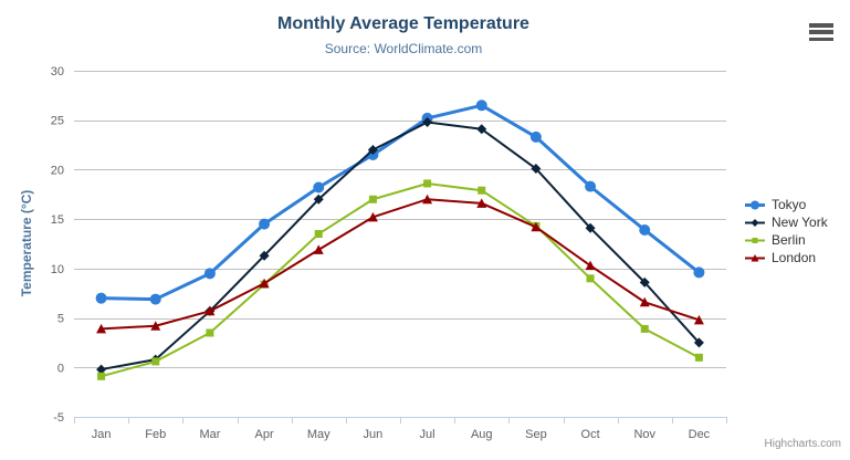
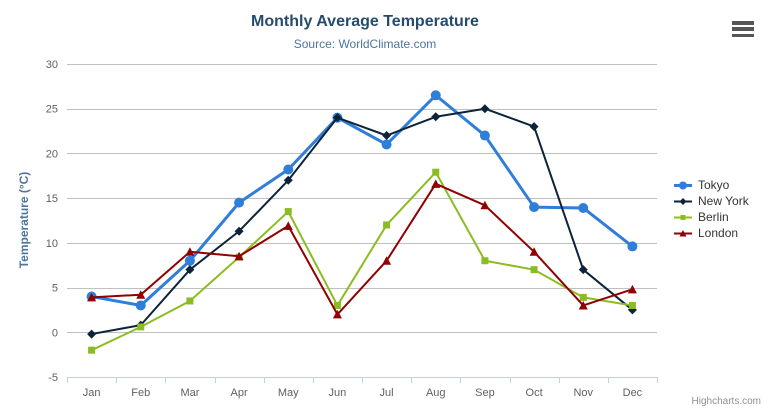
Tokyo/Jan: 7 -> 4
Berlin/Jan: -1 -> -2
Tokyo/Feb: 7 -> 3
Tokyo/Mar: 10 -> 8
New York/Mar: 6 -> 7
London/Mar: 6 -> 9
Tokyo/Jun: 22 -> 24
New York/Jun: 22 -> 24
Berlin/Jun: 17 -> 3
London/Jun: 15 -> 2
Tokyo/Jul: 25 -> 21
New York/Jul: 25 -> 22
Berlin/Jul: 19 -> 12
London/Jul: 17 -> 8
Tokyo/Sep: 23 -> 22
New York/Sep: 20 -> 25
Berlin/Sep: 14 -> 8
Tokyo/Oct: 18 -> 14
New York/Oct: 14 -> 23
Berlin/Oct: 9 -> 7
London/Oct: 10 -> 9
New York/Nov: 9 -> 7
London/Nov: 7 -> 3
Berlin/Dec: 1 -> 3
